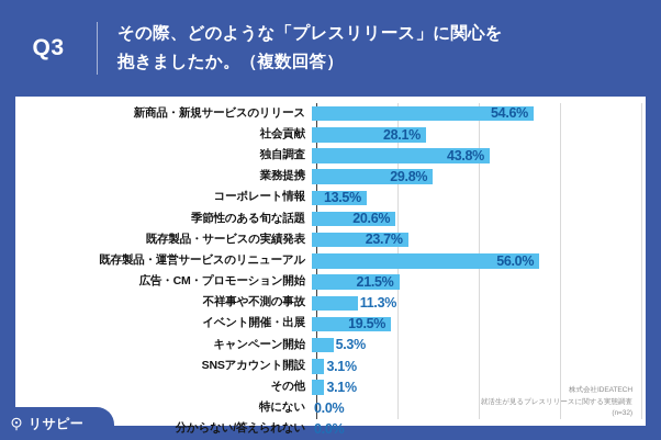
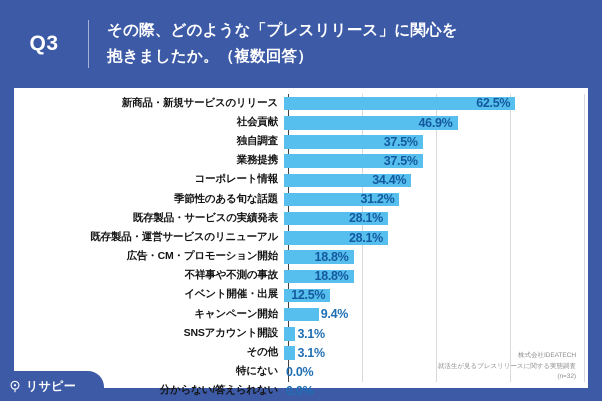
新商品・新規サービスのリリース: 54.6% -> 62.5%
社会貢献: 28.1% -> 46.9%
独自調査: 43.8% -> 37.5%
業務提携: 29.8% -> 37.5%
コーポレート情報: 13.5% -> 34.4%
季節性のある旬な話題: 20.6% -> 31.2%
既存製品・サービスの実績発表: 23.7% -> 28.1%
既存製品・運営サービスのリニューアル: 56.0% -> 28.1%
広告・CM・プロモーション開始: 21.5% -> 18.8%
不祥事や不測の事故: 11.3% -> 18.8%
イベント開催・出展: 19.5% -> 12.5%
キャンペーン開始: 5.3% -> 9.4%
